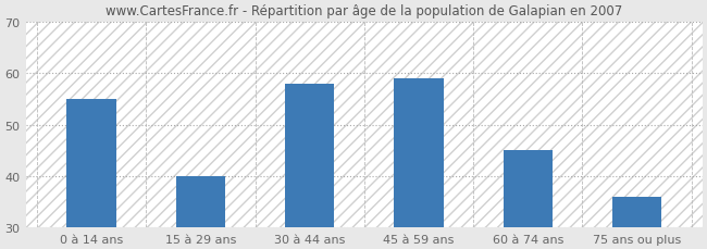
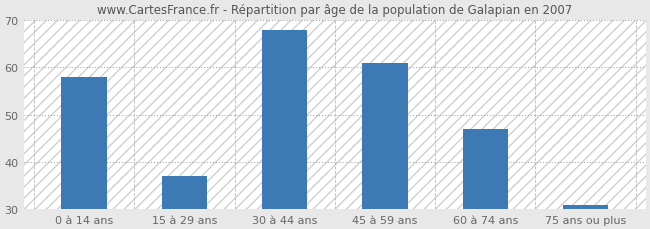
0 à 14 ans: 55 -> 58
15 à 29 ans: 40 -> 37
30 à 44 ans: 58 -> 68
45 à 59 ans: 59 -> 61
60 à 74 ans: 45 -> 47
75 ans ou plus: 36 -> 31
